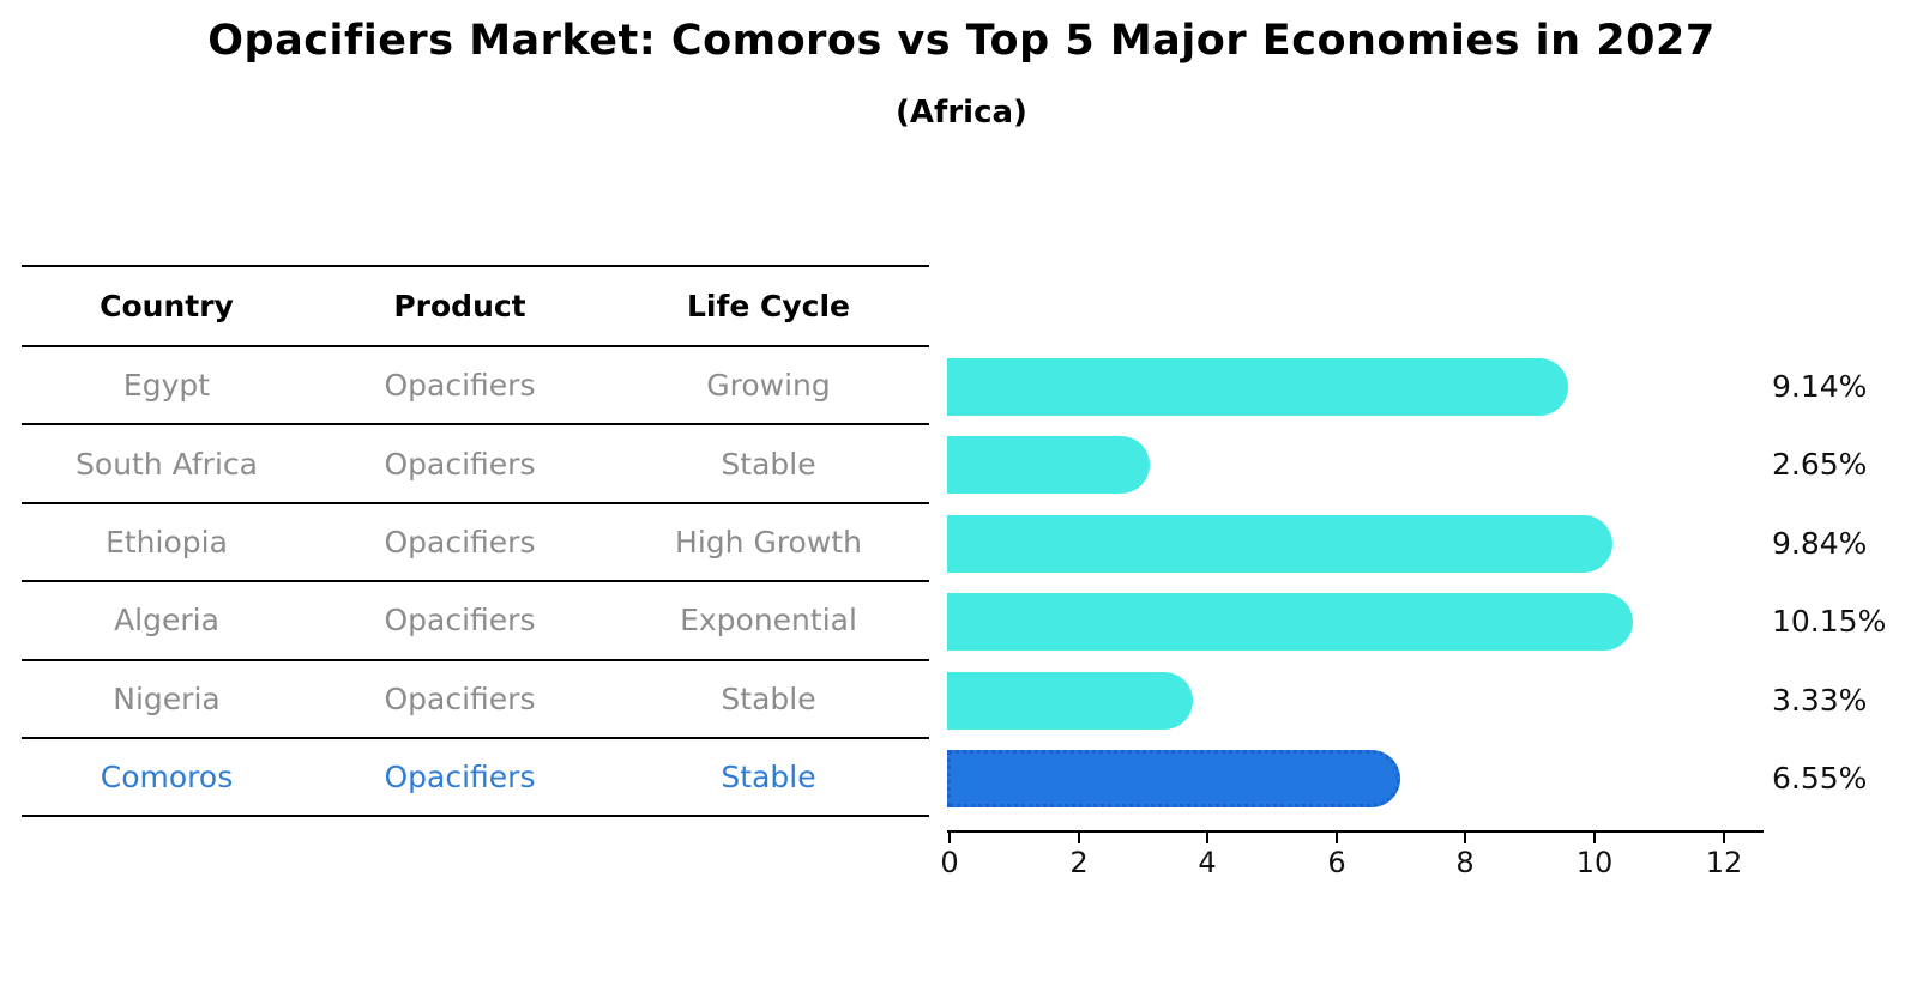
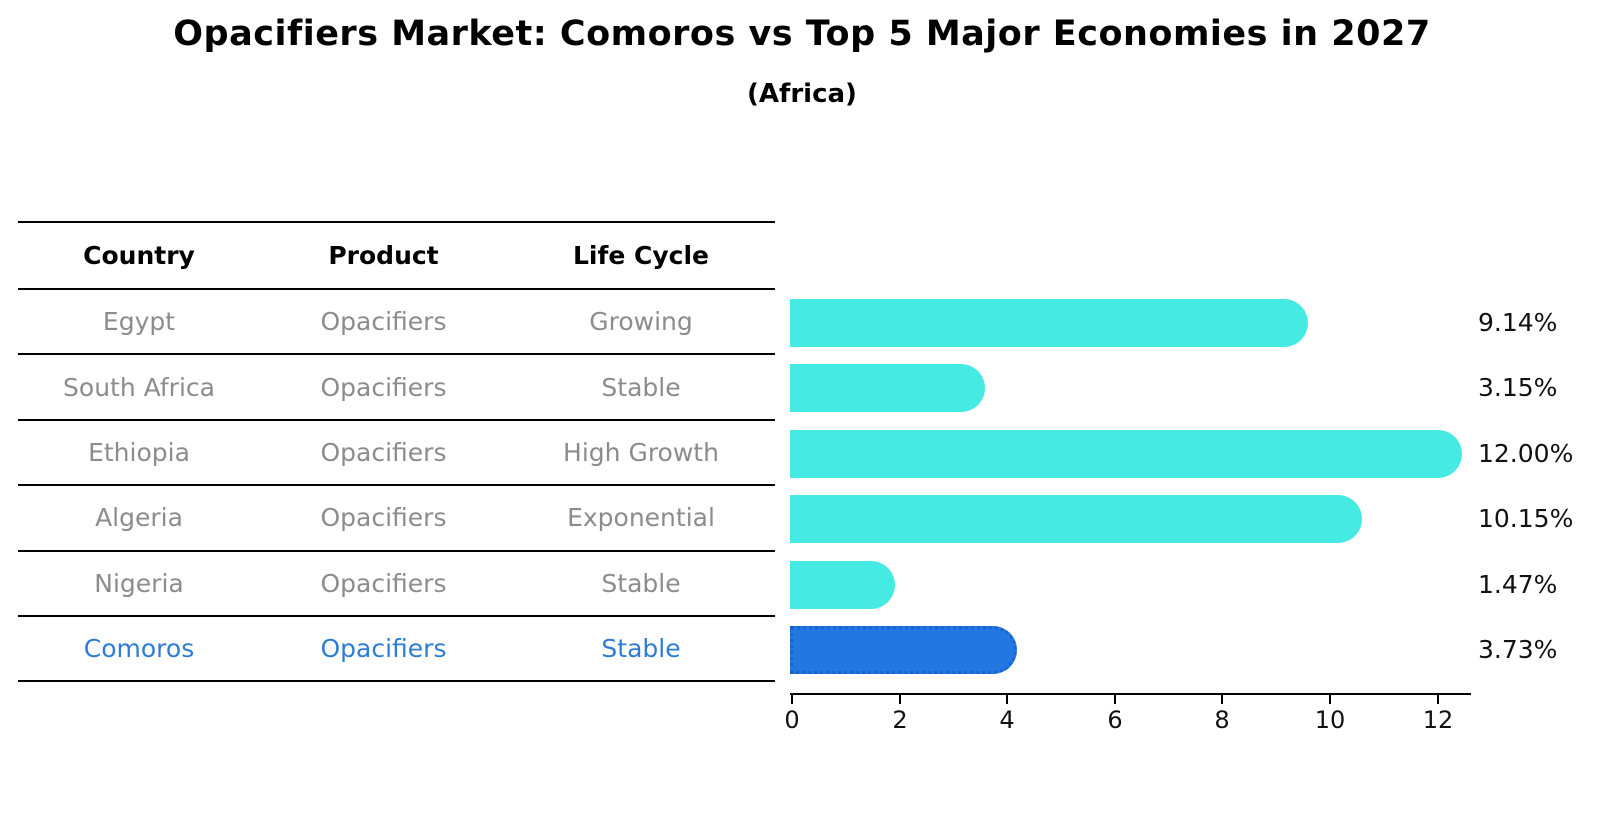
South Africa: 2.65% -> 3.15%
Ethiopia: 9.84% -> 12.00%
Nigeria: 3.33% -> 1.47%
Comoros: 6.55% -> 3.73%
